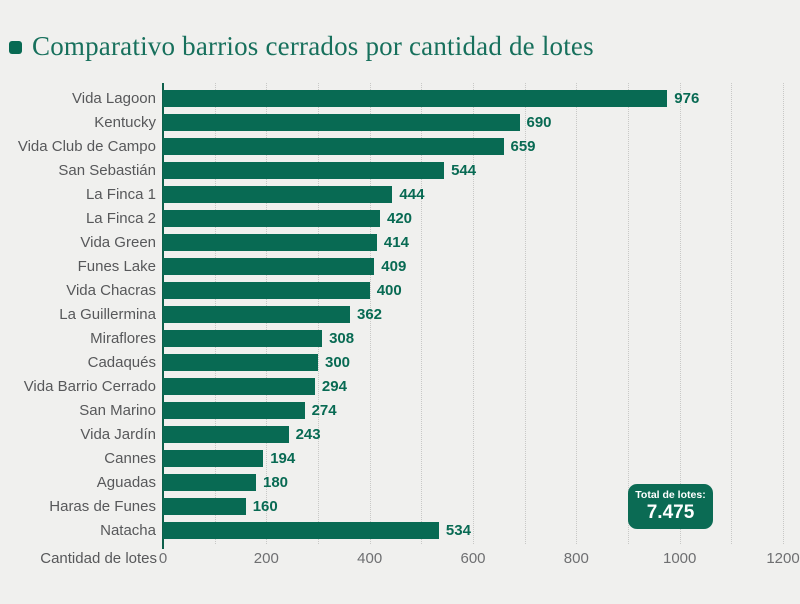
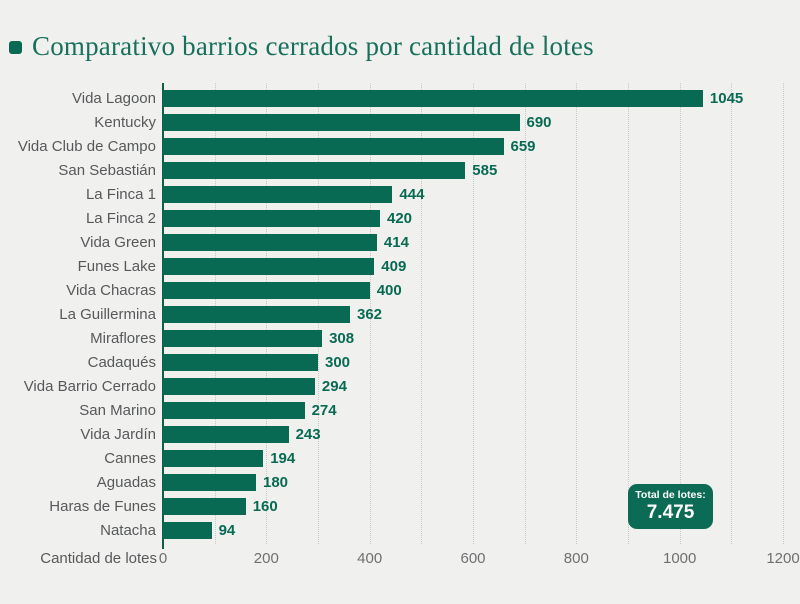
Vida Lagoon: 976 -> 1045
San Sebastián: 544 -> 585
Natacha: 534 -> 94
